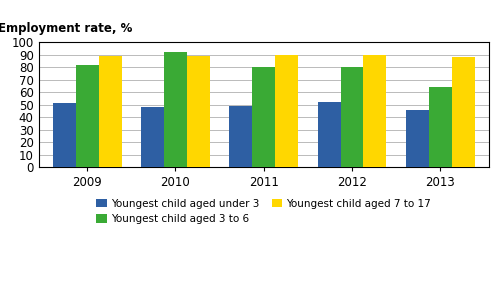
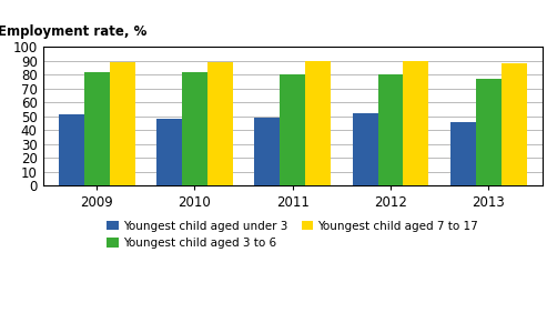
Youngest child aged 3 to 6/2010: 92 -> 82
Youngest child aged 3 to 6/2013: 64 -> 77
